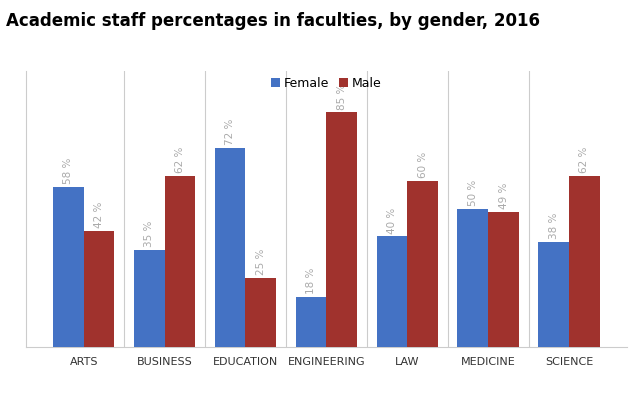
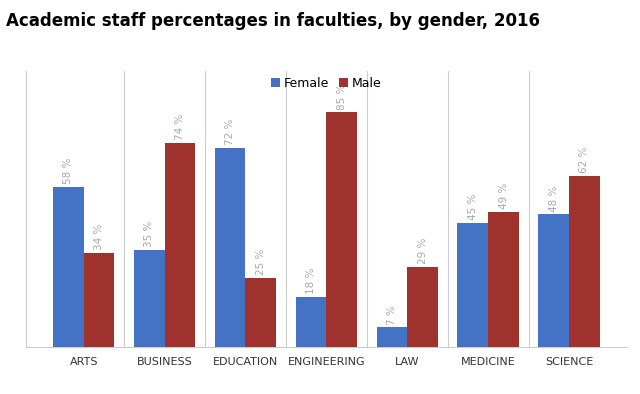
Male/ARTS: 42 -> 34
Male/BUSINESS: 62 -> 74
Female/LAW: 40 -> 7
Male/LAW: 60 -> 29
Female/MEDICINE: 50 -> 45
Female/SCIENCE: 38 -> 48
